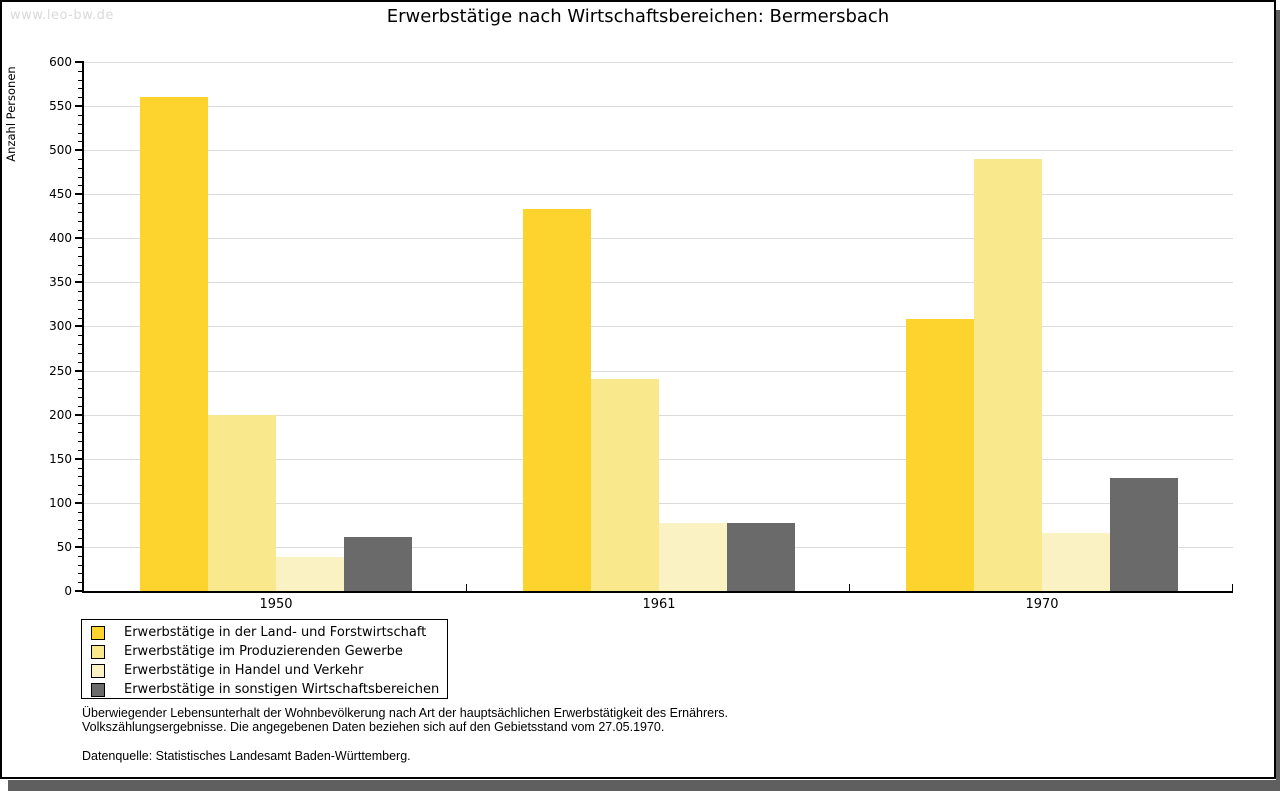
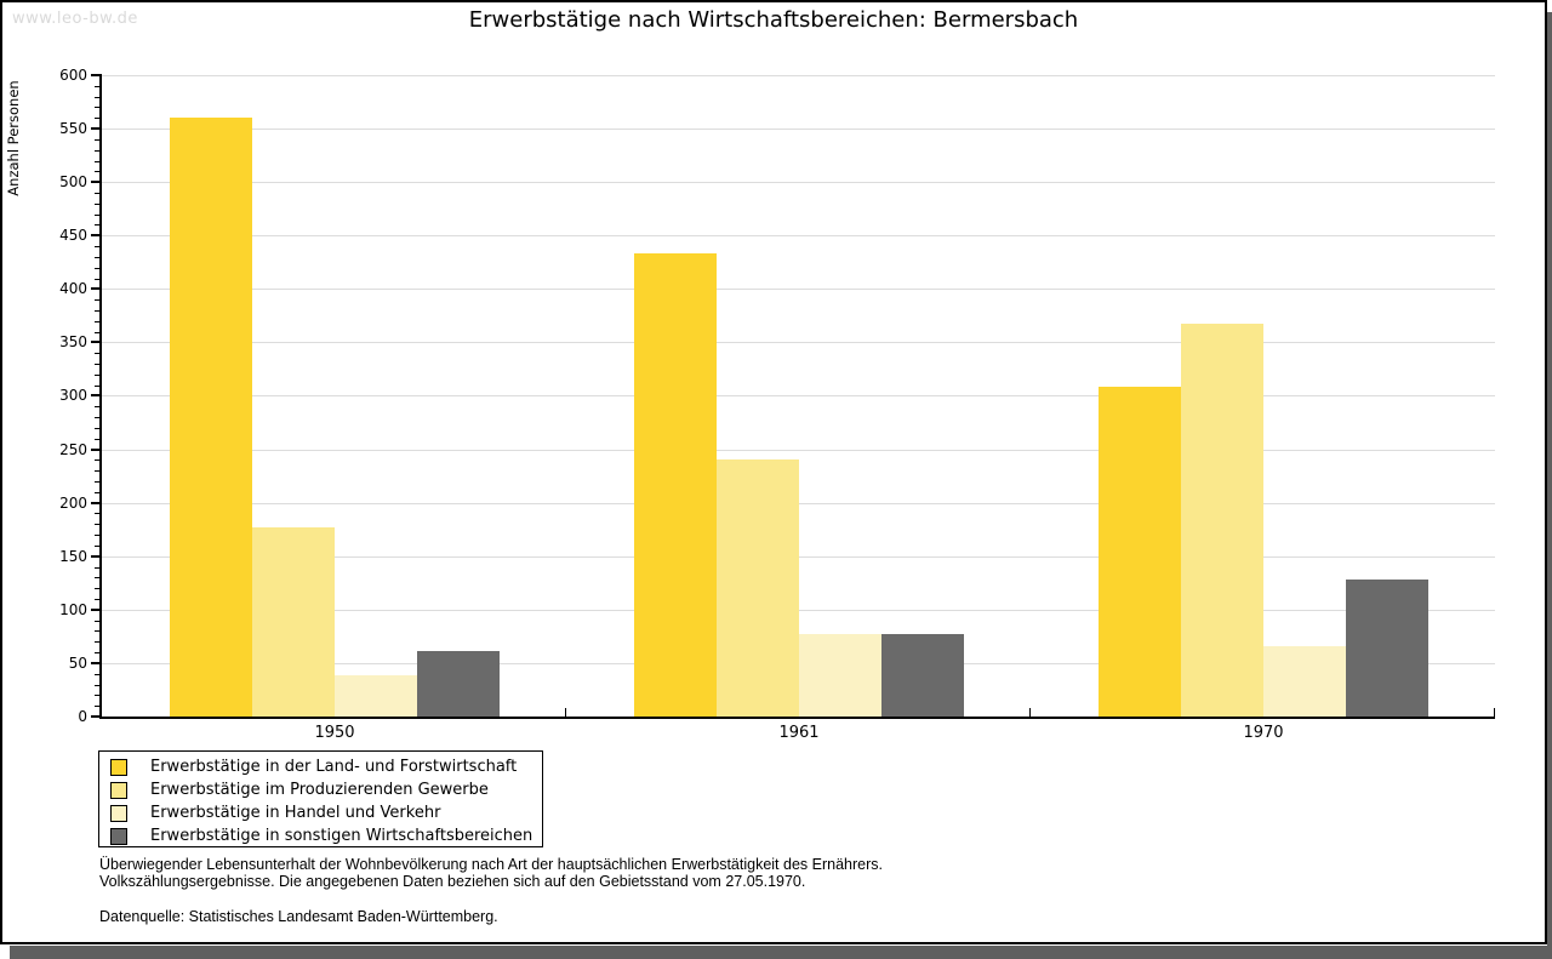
Erwerbstätige im Produzierenden Gewerbe/1950: 200 -> 180
Erwerbstätige im Produzierenden Gewerbe/1970: 490 -> 370
